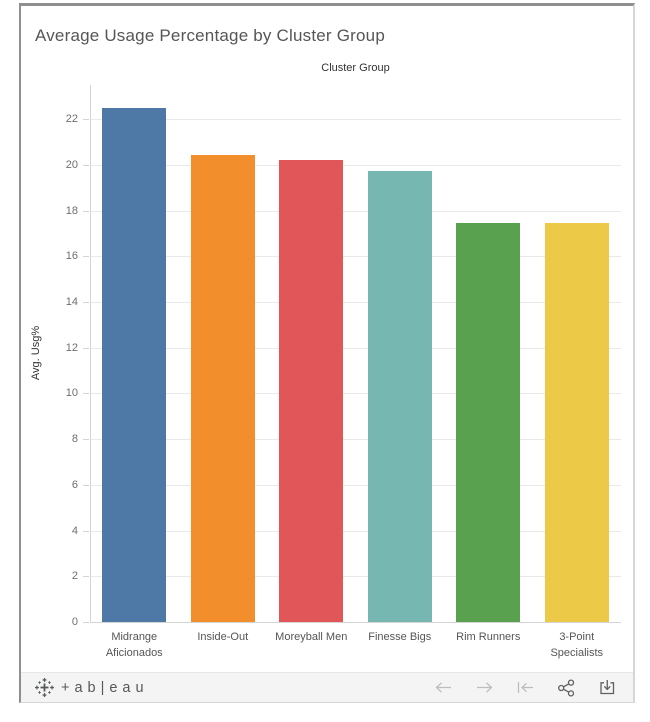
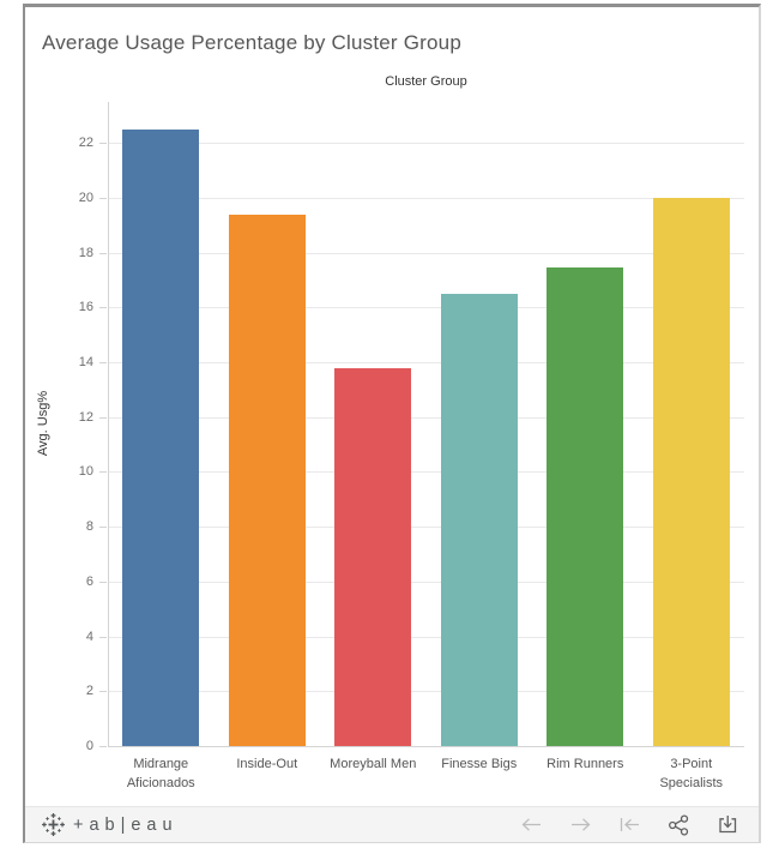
Inside-Out: 20.4 -> 19.4
Moreyball Men: 20.2 -> 13.8
Finesse Bigs: 19.8 -> 16.5
3-Point Specialists: 17.4 -> 20.0
